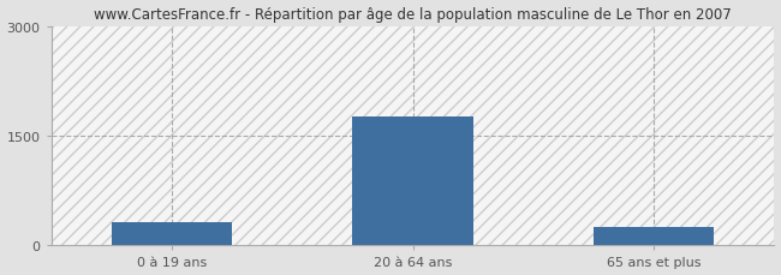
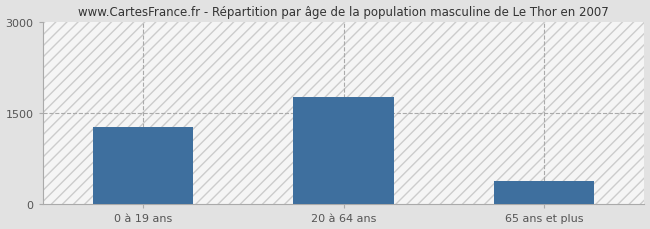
0 à 19 ans: 320 -> 1270
65 ans et plus: 260 -> 390
